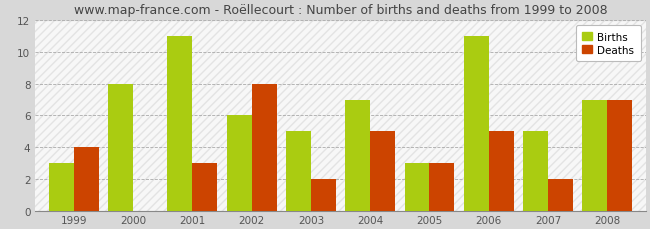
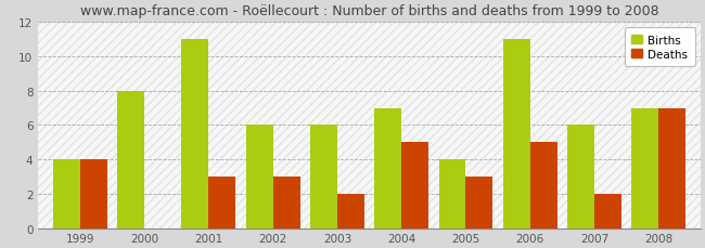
Births/1999: 3 -> 4
Deaths/2002: 8 -> 3
Births/2003: 5 -> 6
Births/2005: 3 -> 4
Births/2007: 5 -> 6
